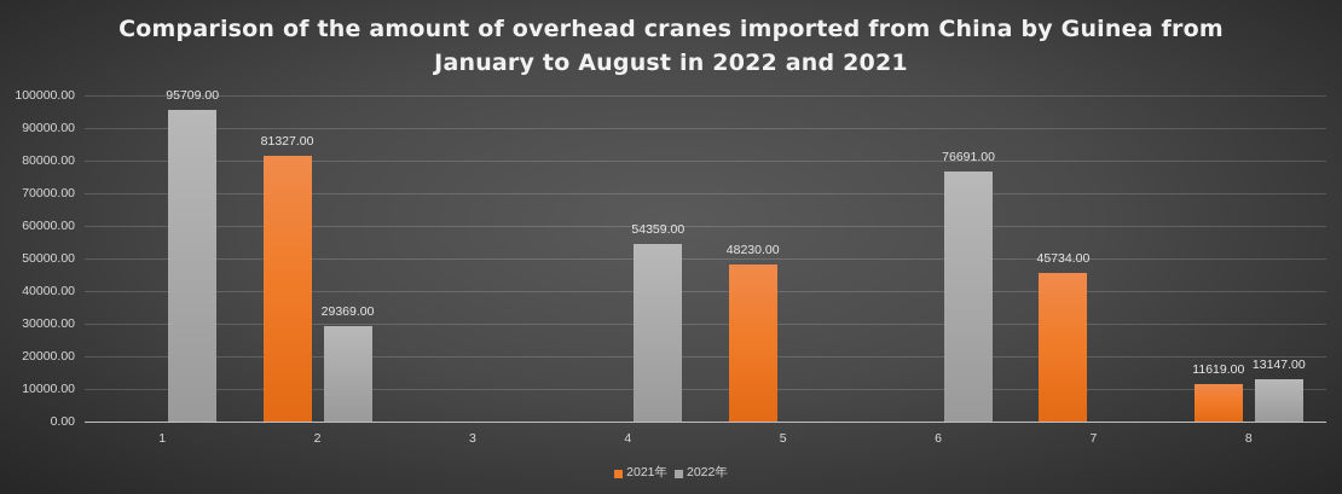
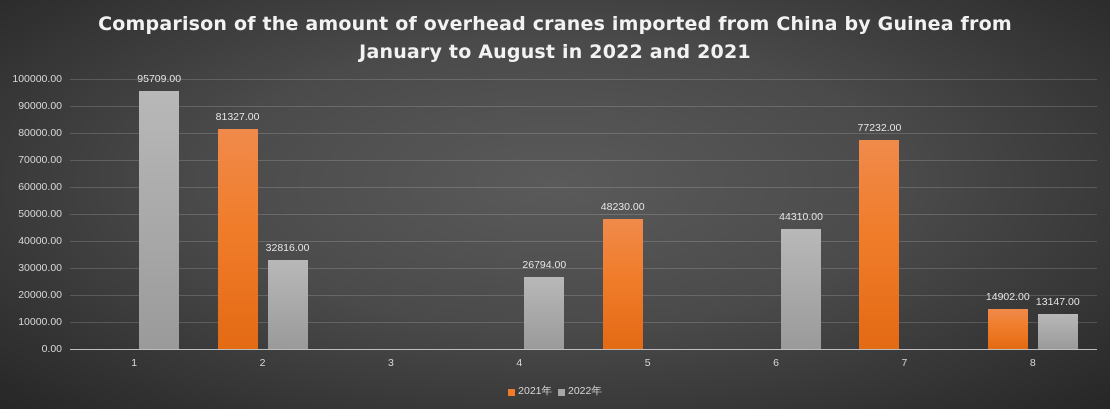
2022年/2: 29369.00 -> 32816.00
2022年/4: 54359.00 -> 26794.00
2022年/6: 76691.00 -> 44310.00
2021年/7: 45734.00 -> 77232.00
2021年/8: 11619.00 -> 14902.00
